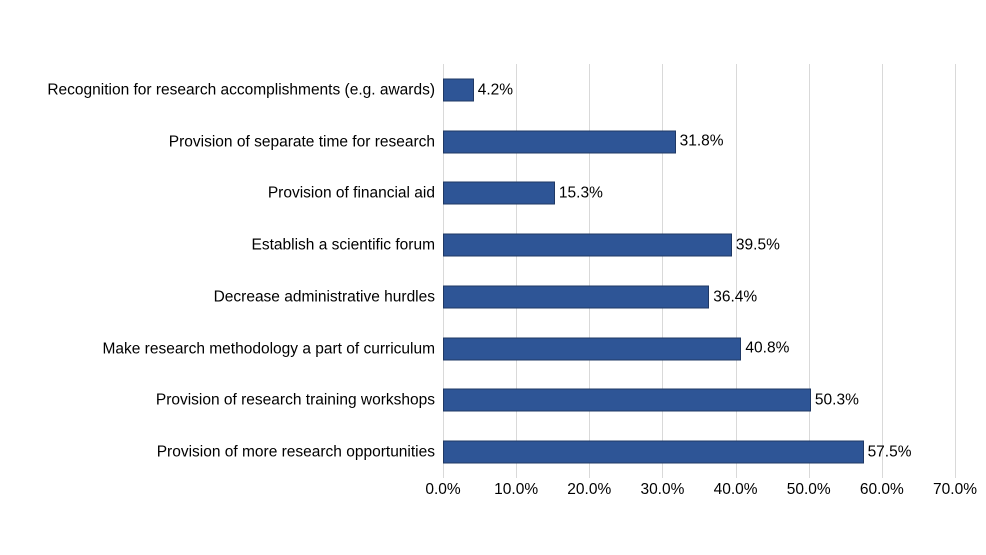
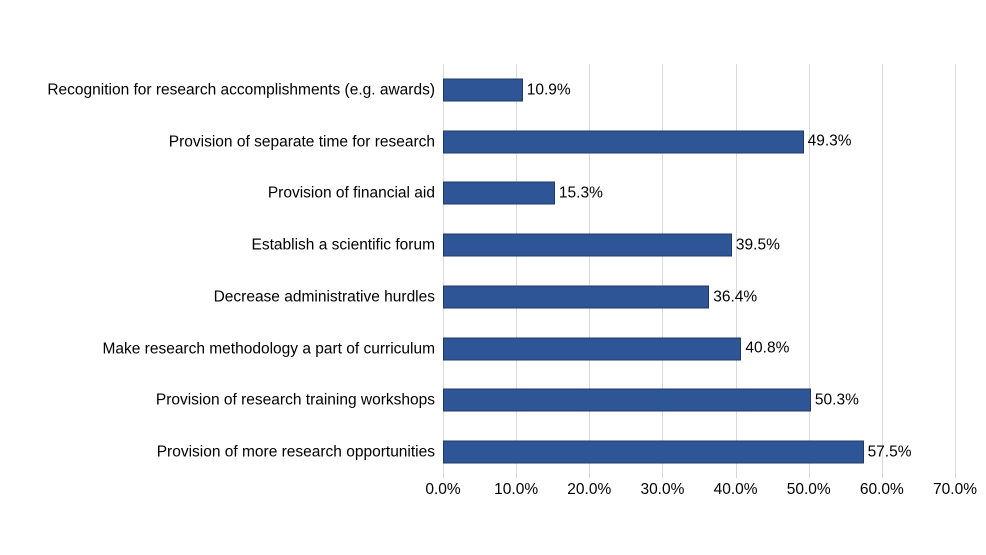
Recognition for research accomplishments (e.g. awards): 4.2% -> 10.9%
Provision of separate time for research: 31.8% -> 49.3%
